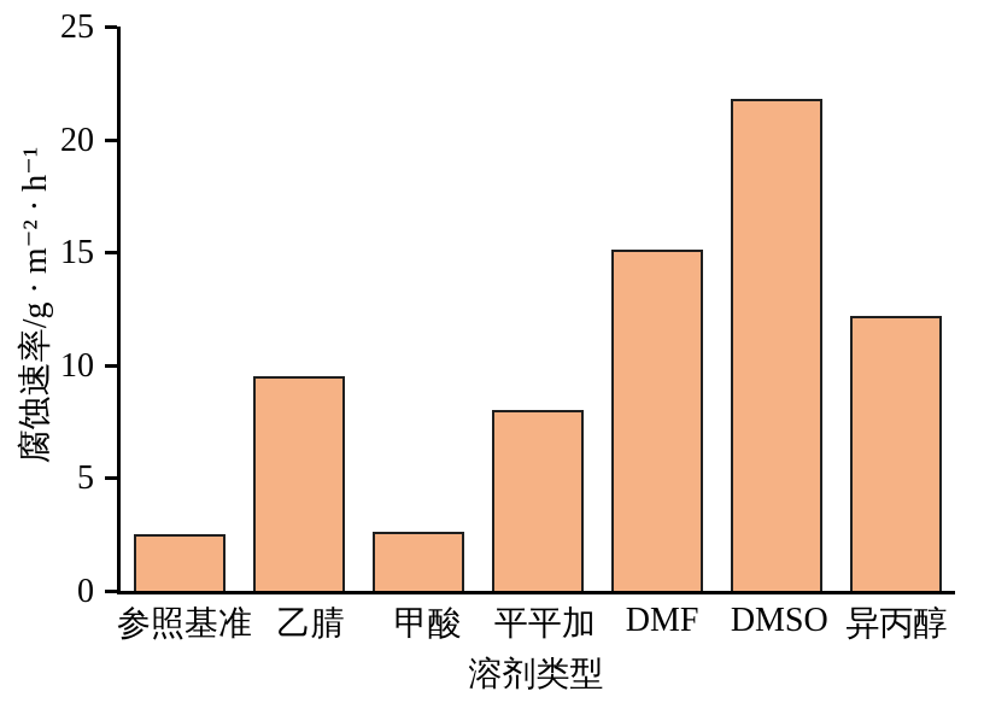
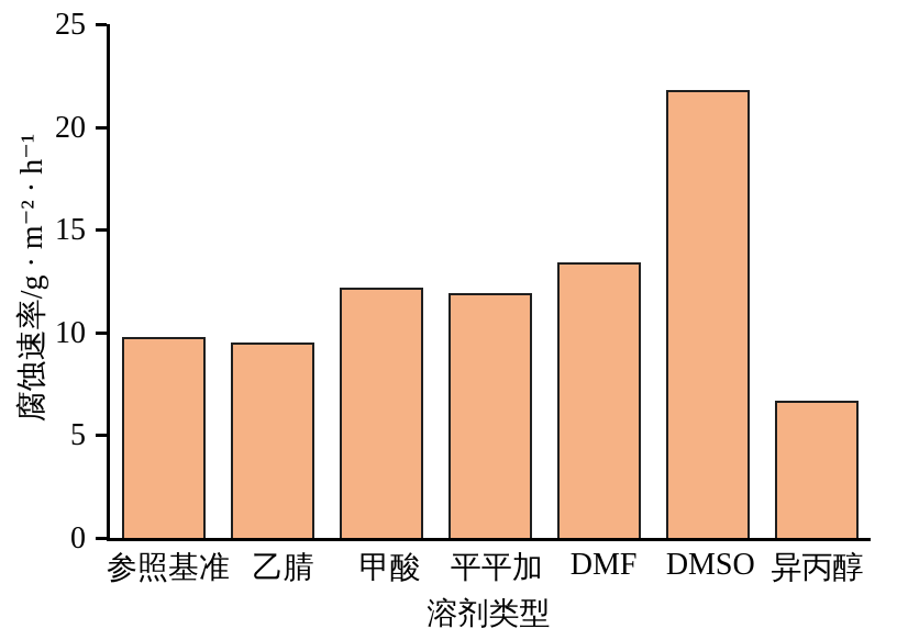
参照基准: 2.5 -> 9.8
甲酸: 2.6 -> 12.2
平平加: 8.0 -> 11.9
DMF: 15.1 -> 13.4
异丙醇: 12.2 -> 6.7
